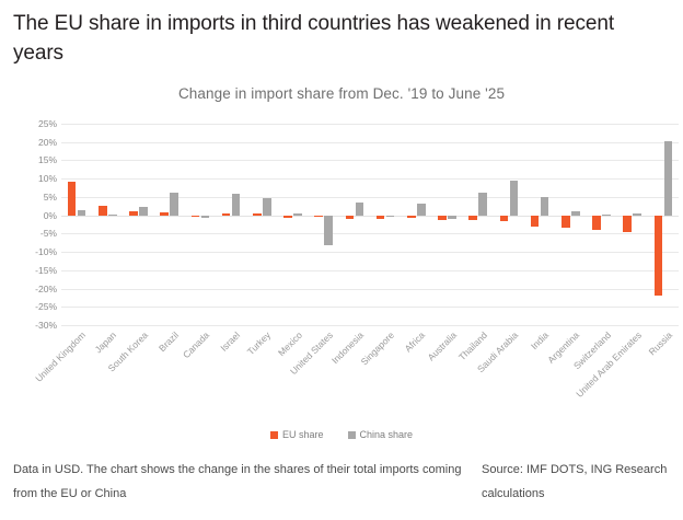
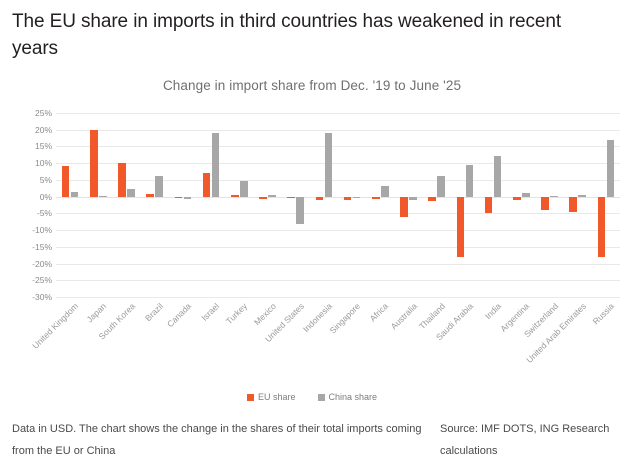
EU share/Japan: 2% -> 20%
EU share/South Korea: 1% -> 10%
EU share/Israel: 1% -> 7%
China share/Israel: 6% -> 19%
China share/Indonesia: 4% -> 19%
EU share/Australia: -1% -> -6%
EU share/Saudi Arabia: -2% -> -18%
EU share/India: -3% -> -5%
China share/India: 5% -> 12%
EU share/Argentina: -3% -> -1%
EU share/Russia: -22% -> -18%
China share/Russia: 20% -> 17%
